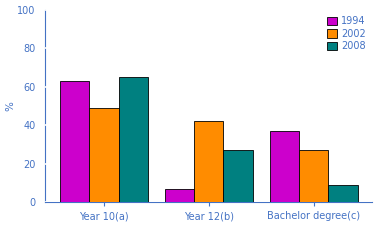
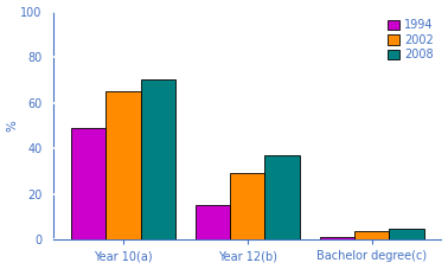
1994/Year 10(a): 63 -> 49
2002/Year 10(a): 49 -> 65
2008/Year 10(a): 65 -> 70
1994/Year 12(b): 7 -> 15
2002/Year 12(b): 42 -> 29
2008/Year 12(b): 27 -> 37
1994/Bachelor degree(c): 37 -> 1
2002/Bachelor degree(c): 27 -> 4
2008/Bachelor degree(c): 9 -> 5
